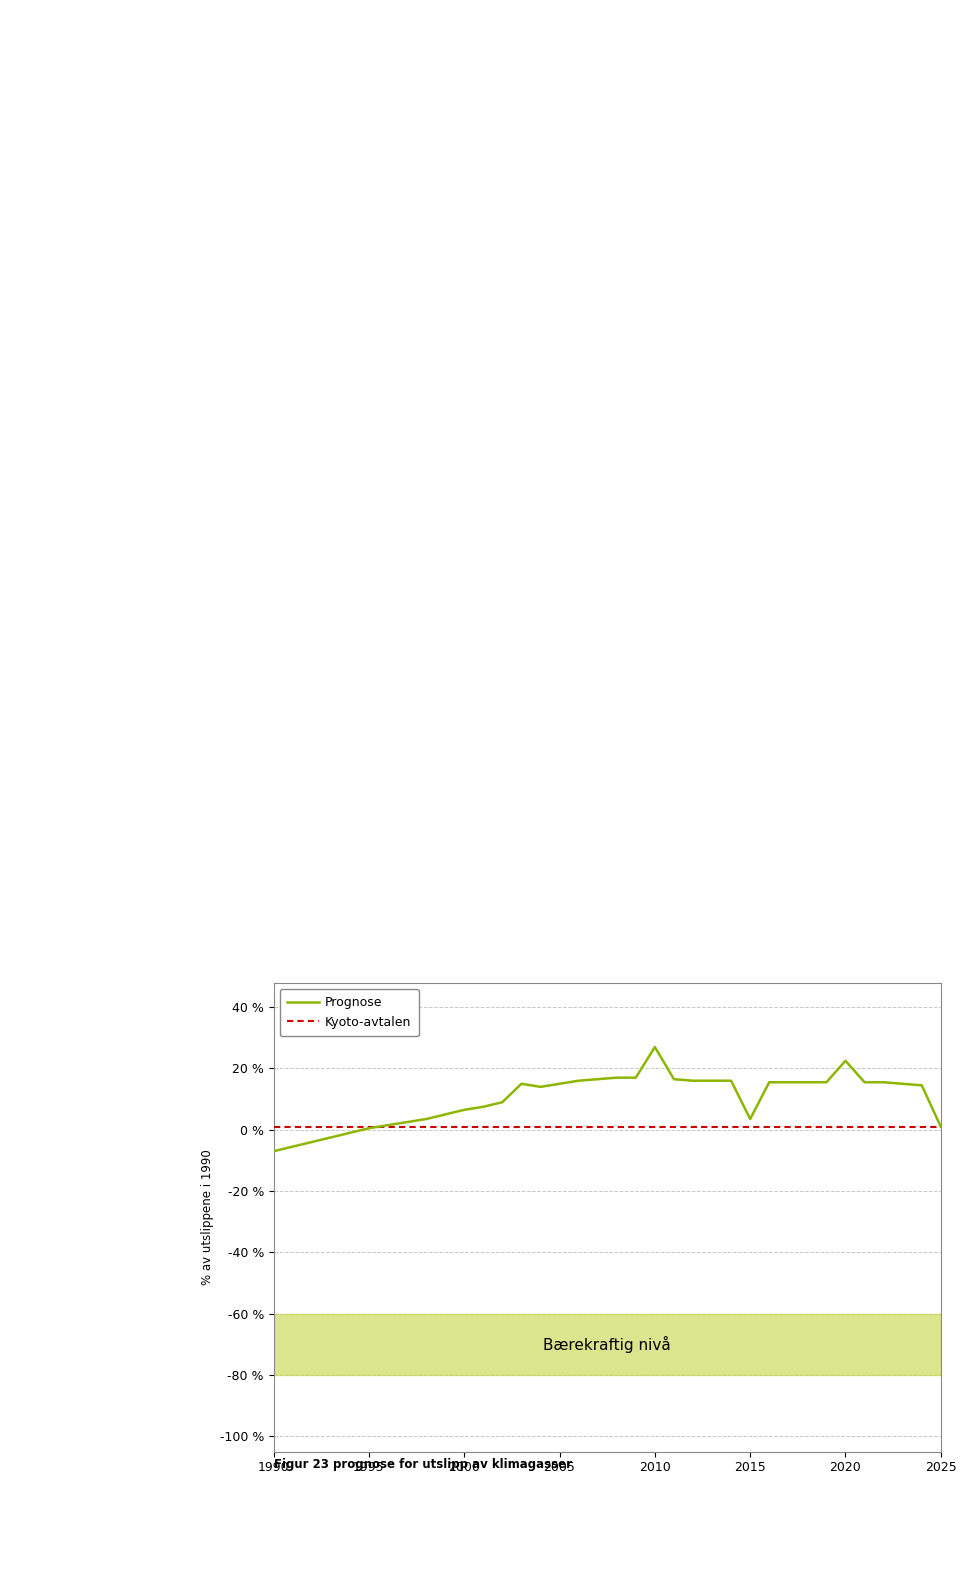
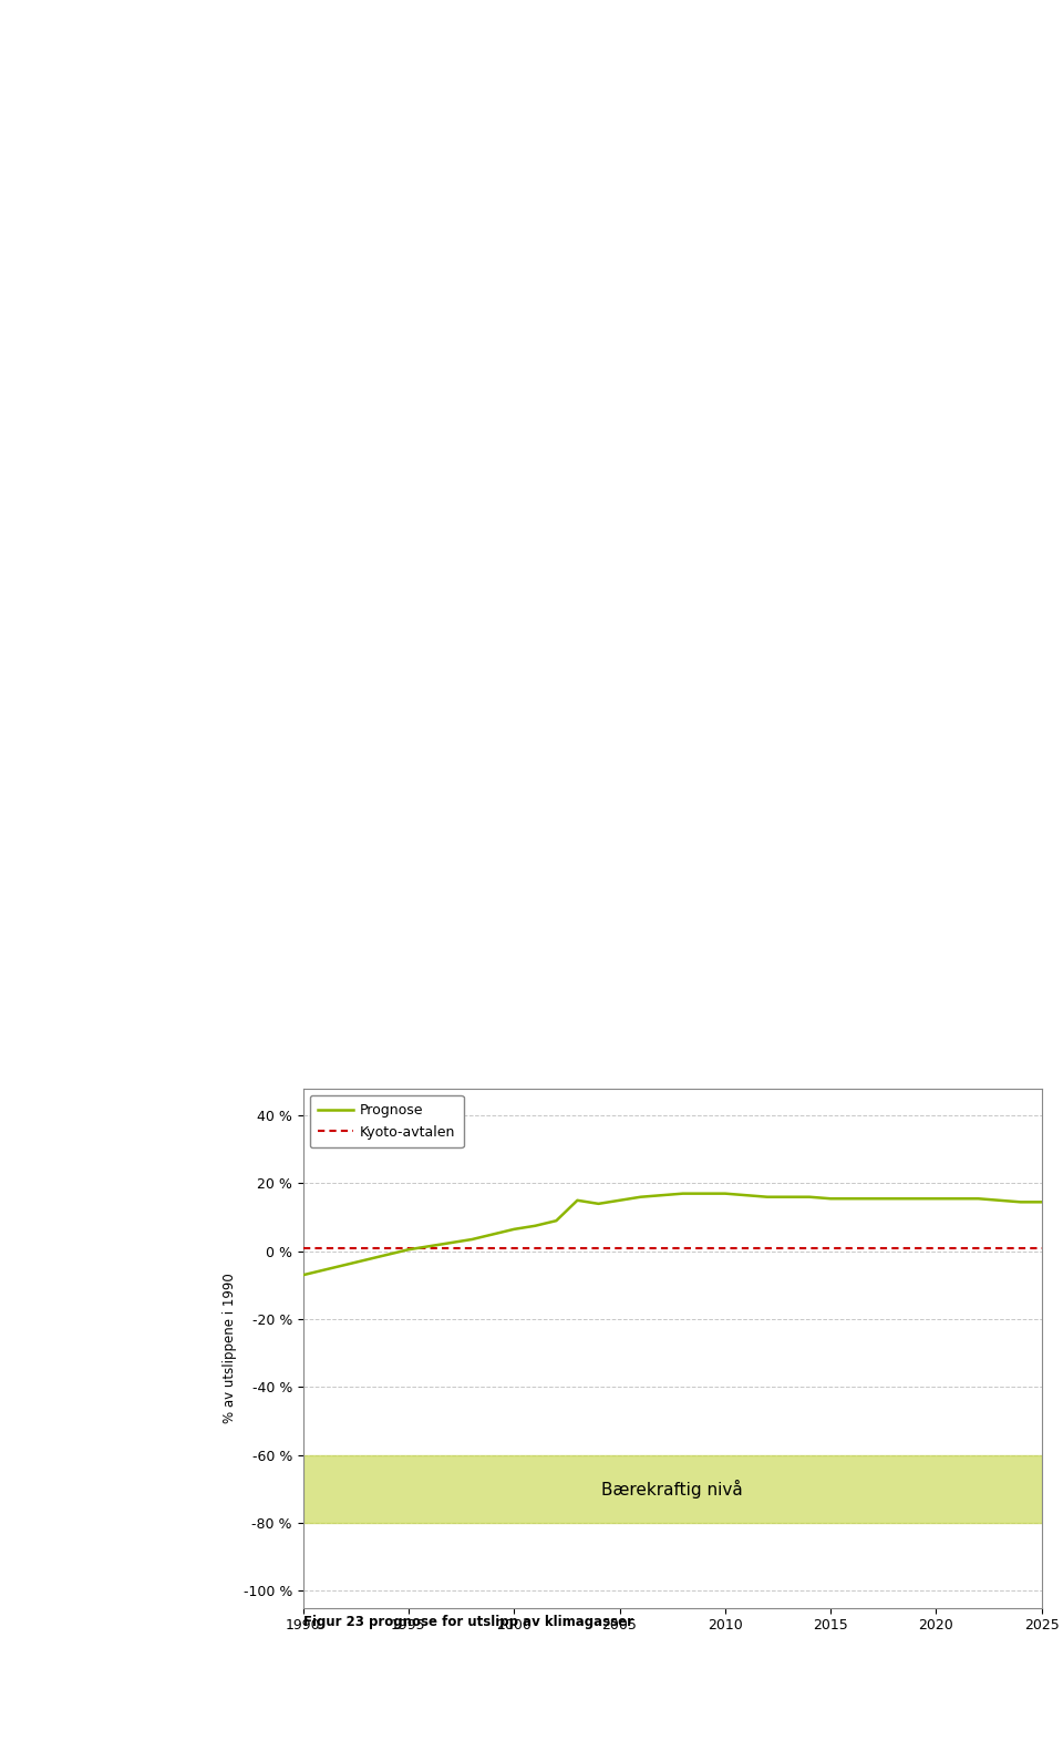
2010: 27.0 % -> 17.0 %
2015: 3.5 % -> 15.5 %
2020: 22.5 % -> 15.5 %
2025: 1.0 % -> 14.5 %
